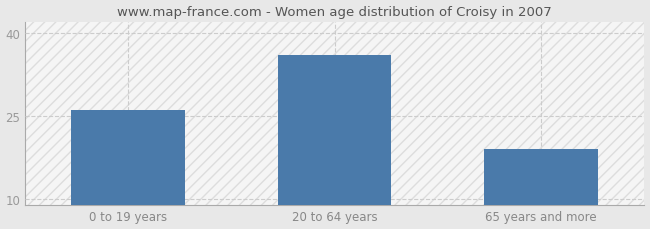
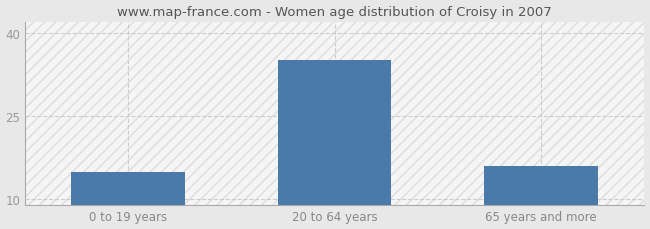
0 to 19 years: 26 -> 15
20 to 64 years: 36 -> 35
65 years and more: 19 -> 16
